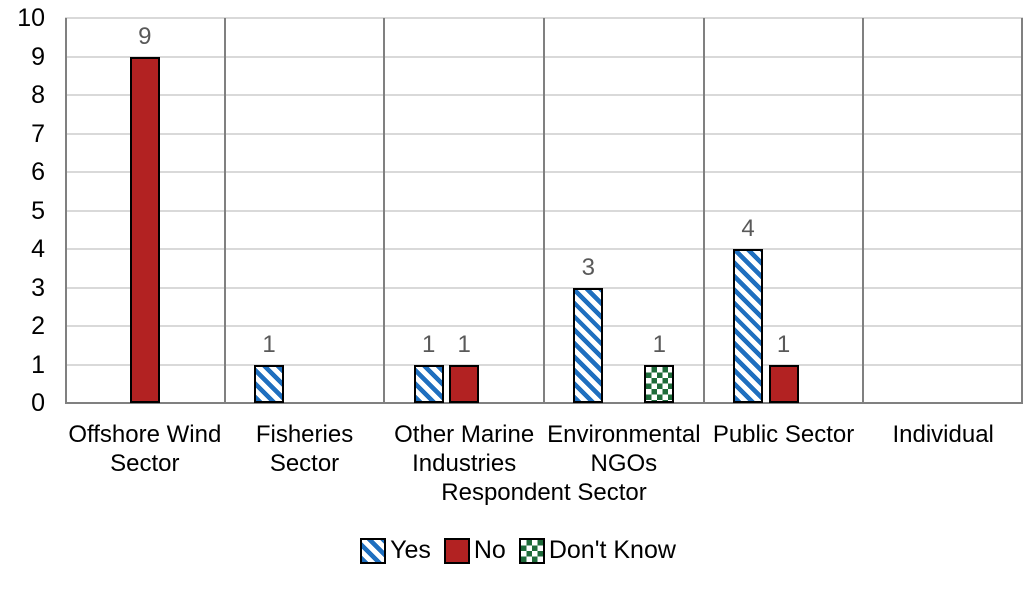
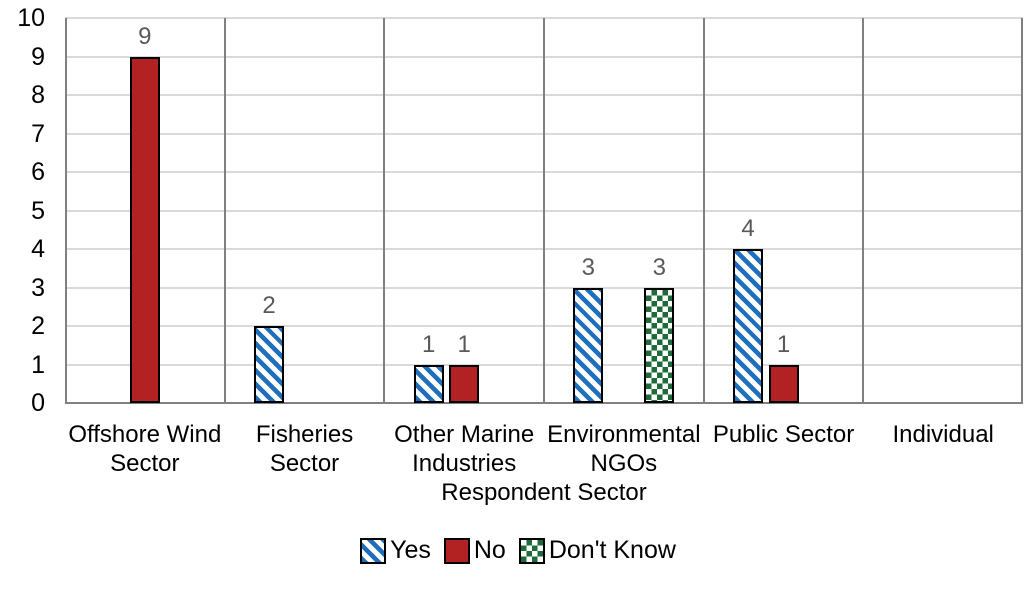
Yes/Fisheries Sector: 1 -> 2
Don't Know/Environmental NGOs: 1 -> 3
